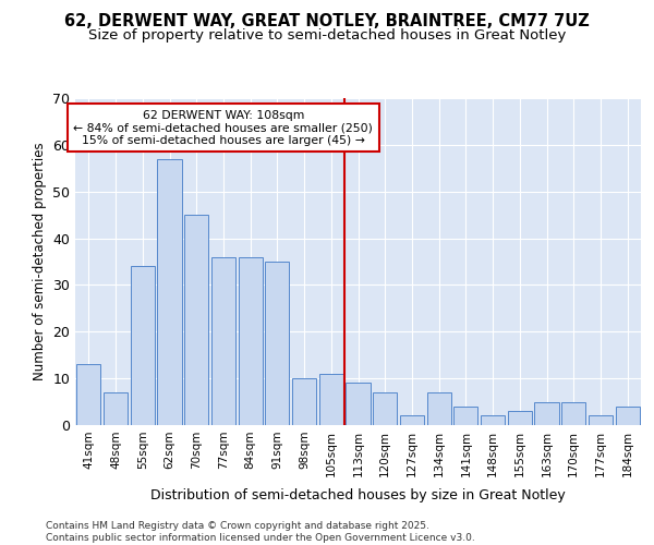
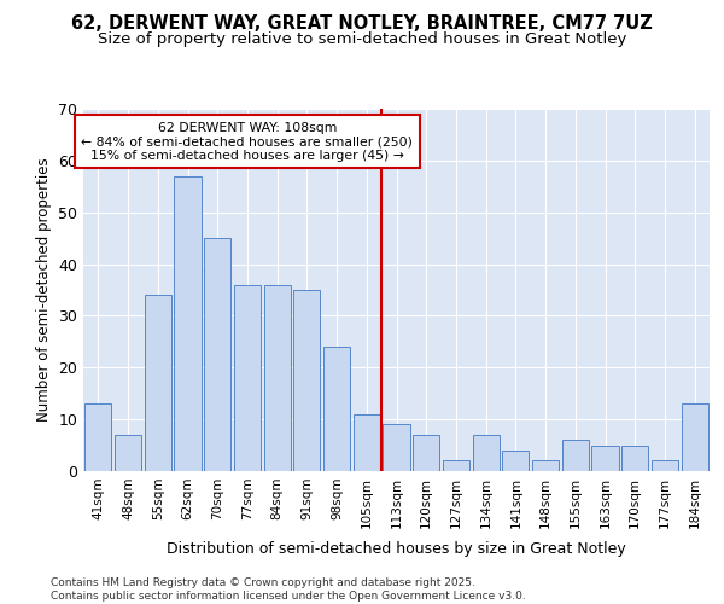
98sqm: 10 -> 24
155sqm: 3 -> 6
184sqm: 4 -> 13
